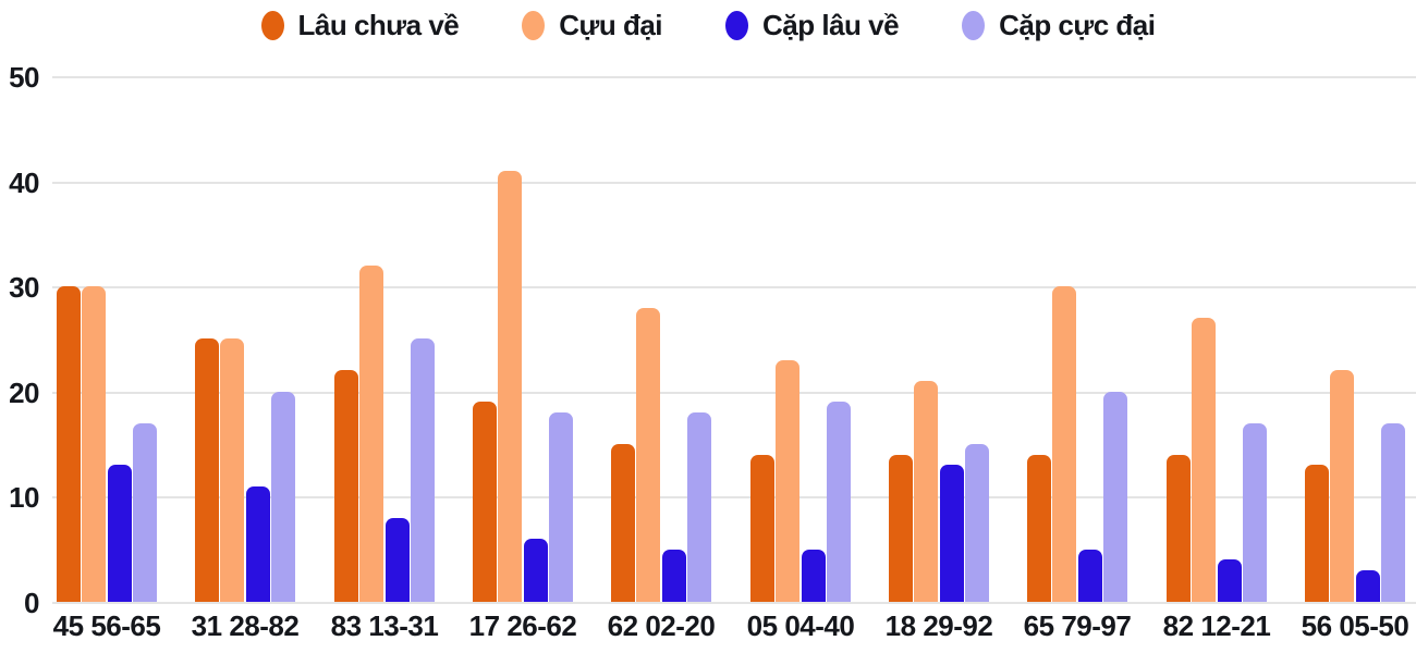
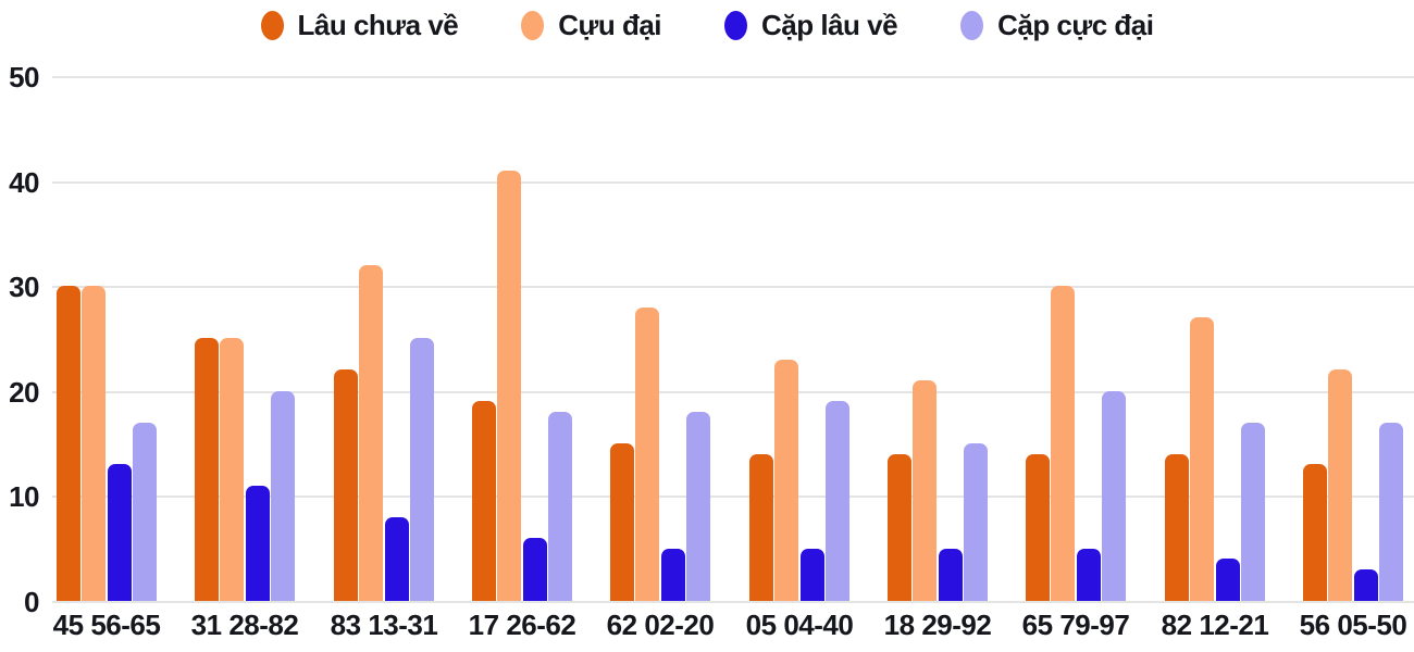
Cặp lâu về/18 29-92: 13 -> 5
